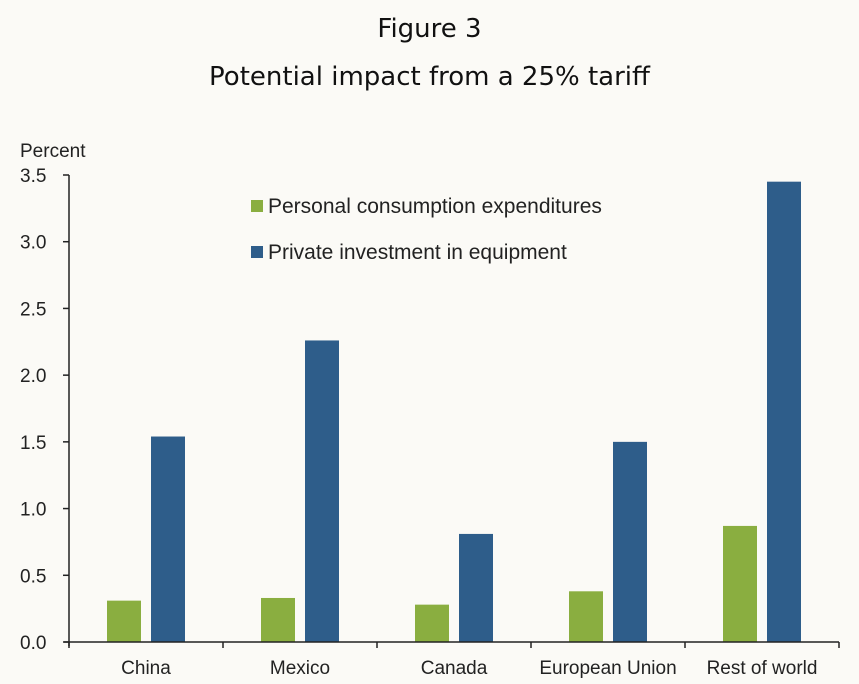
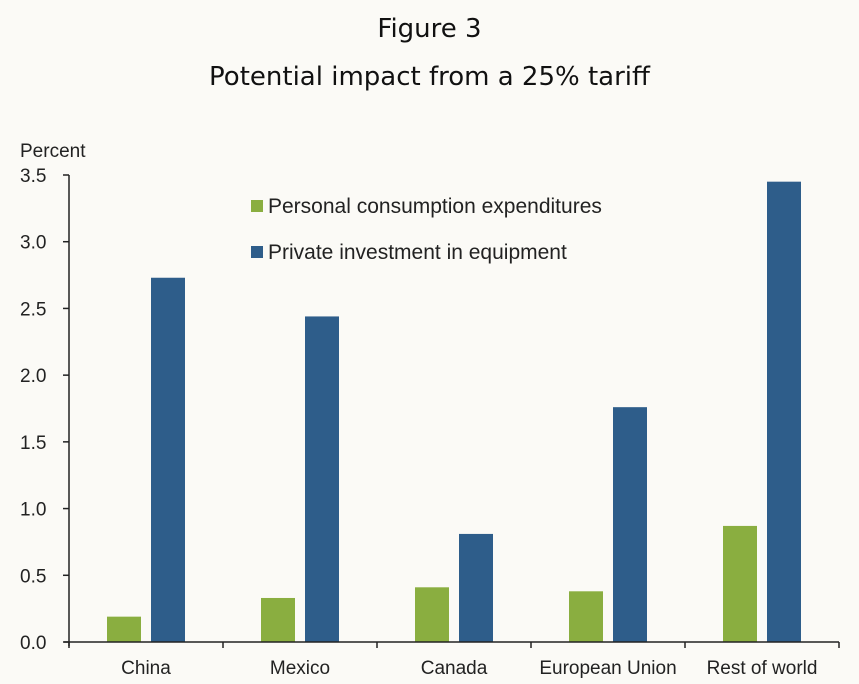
Personal consumption expenditures/China: 0.31 -> 0.19
Private investment in equipment/China: 1.54 -> 2.73
Private investment in equipment/Mexico: 2.26 -> 2.44
Personal consumption expenditures/Canada: 0.28 -> 0.41
Private investment in equipment/European Union: 1.50 -> 1.76
